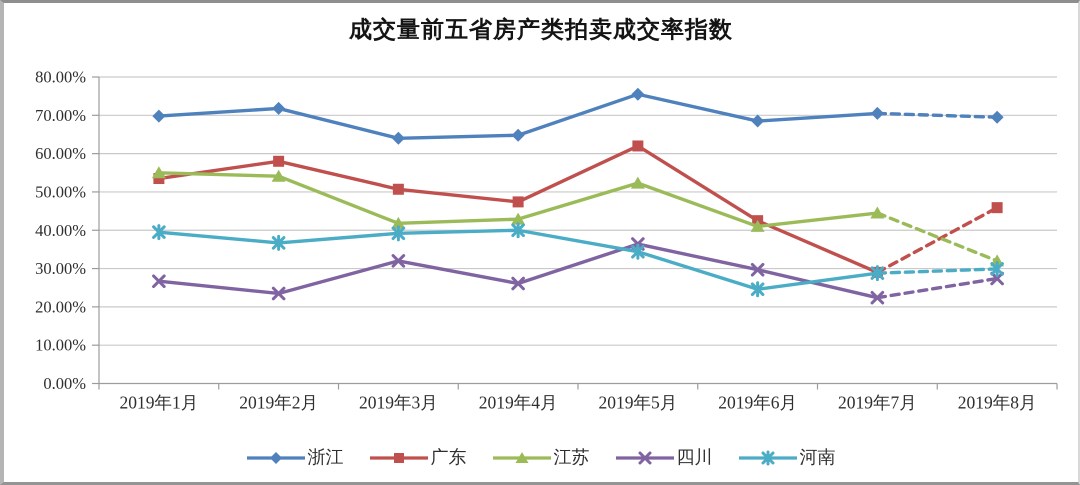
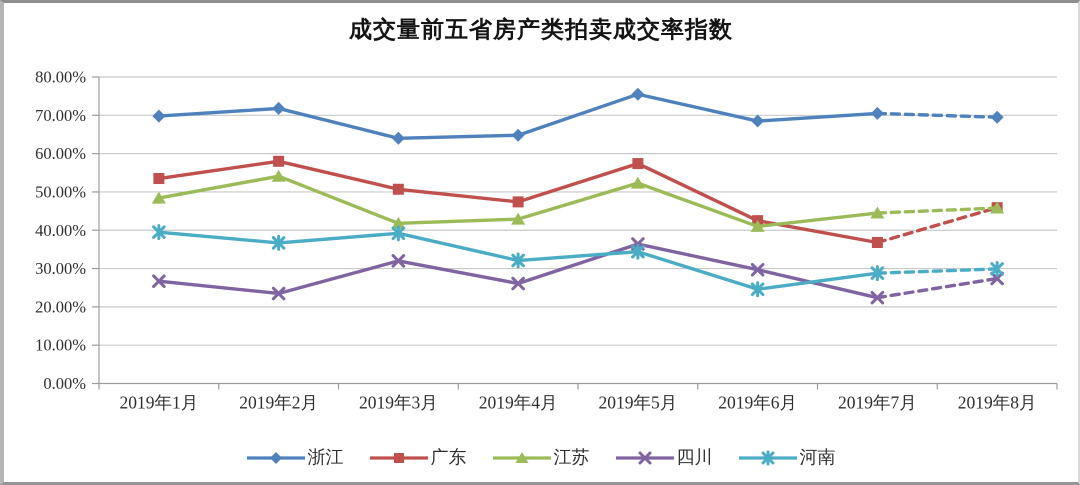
江苏/2019年1月: 55% -> 48%
河南/2019年4月: 40% -> 32%
广东/2019年5月: 62% -> 57%
广东/2019年7月: 29% -> 37%
江苏/2019年8月: 32% -> 46%
